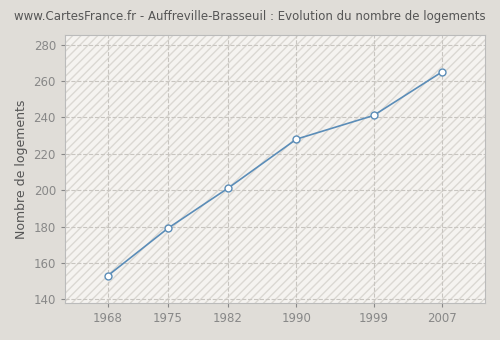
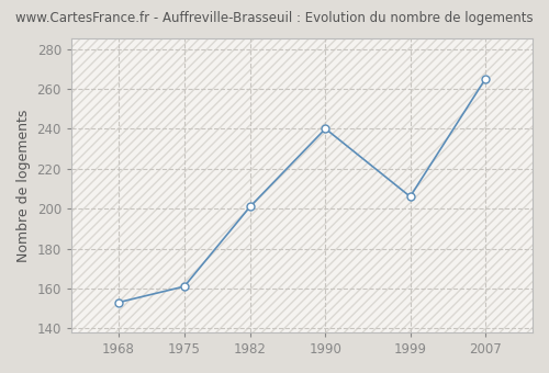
1975: 179 -> 161
1990: 228 -> 240
1999: 241 -> 206
